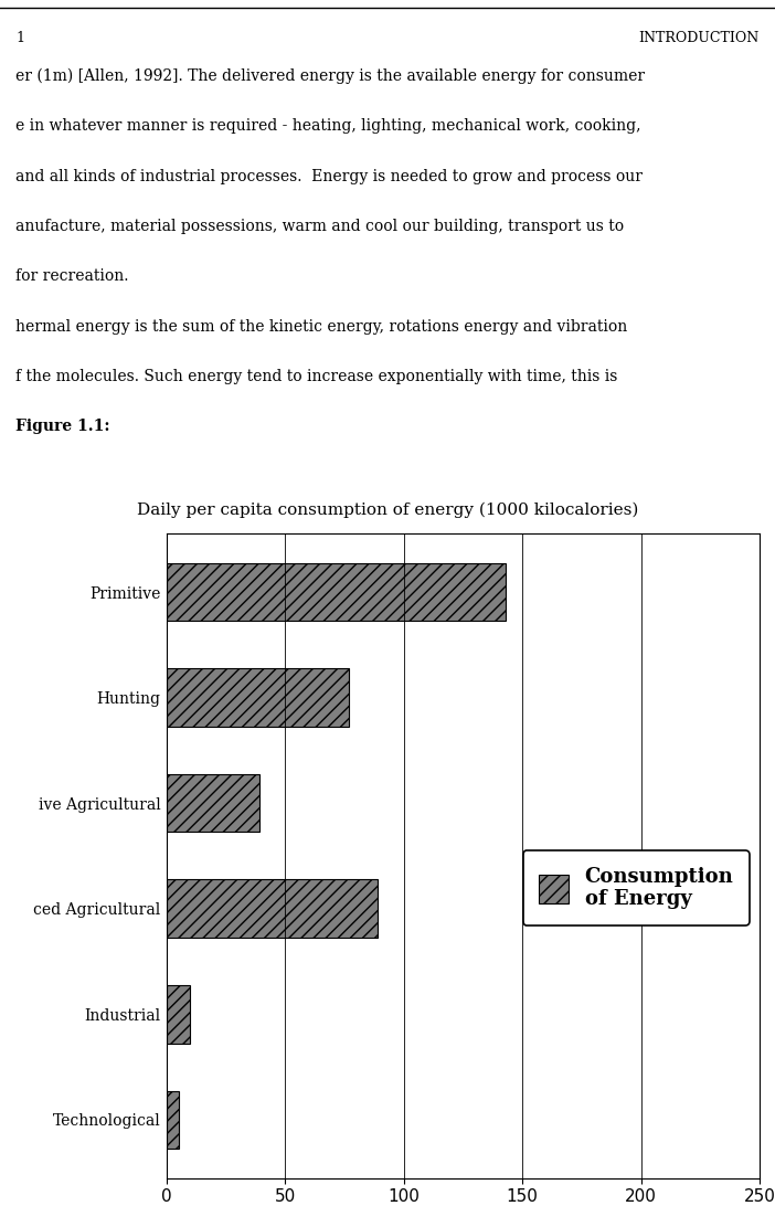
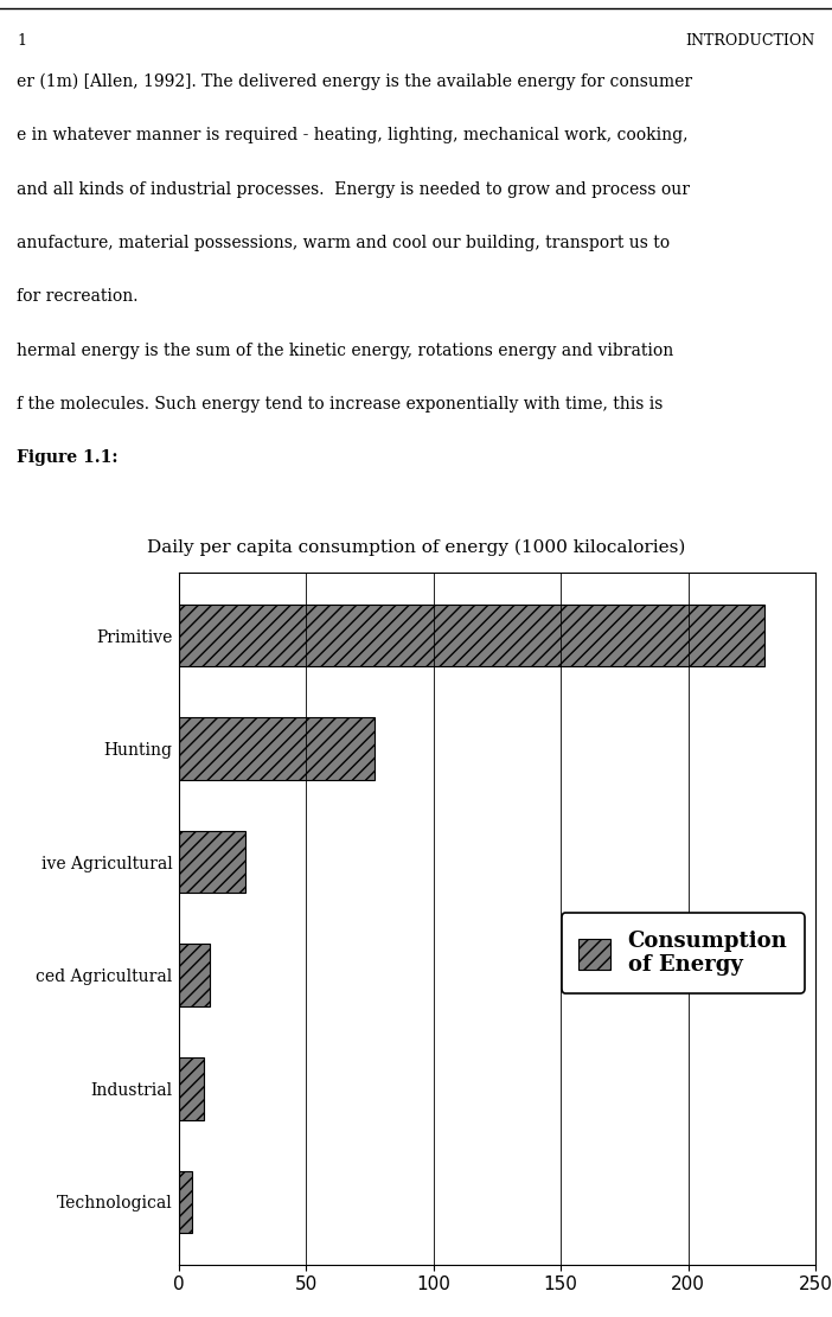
Primitive: 143 -> 230
ive Agricultural: 39 -> 26
ced Agricultural: 89 -> 12
